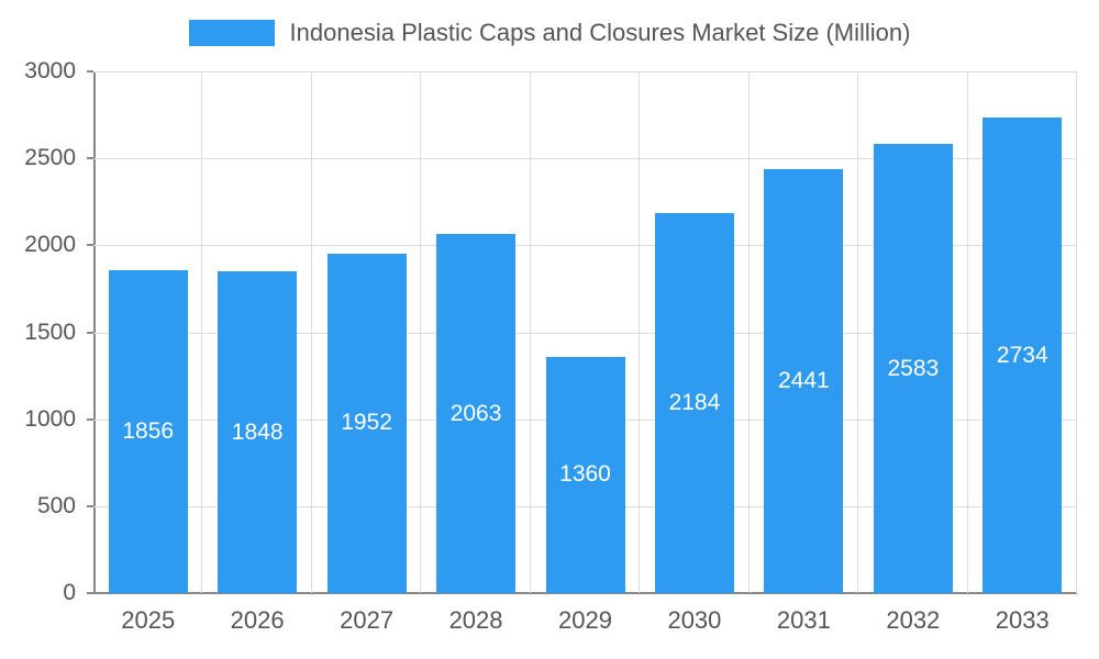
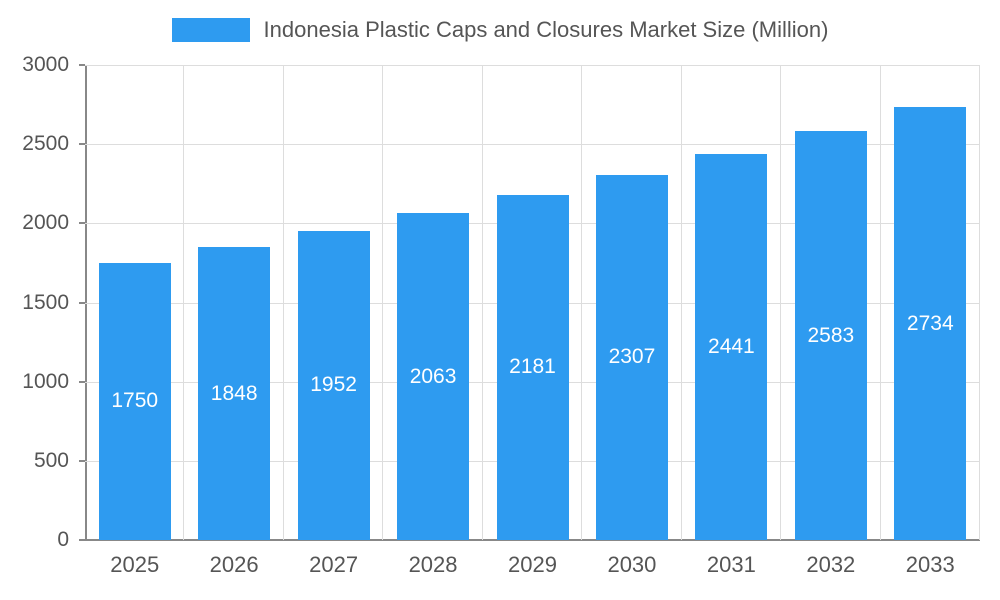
2025: 1856 -> 1750
2029: 1360 -> 2181
2030: 2184 -> 2307
